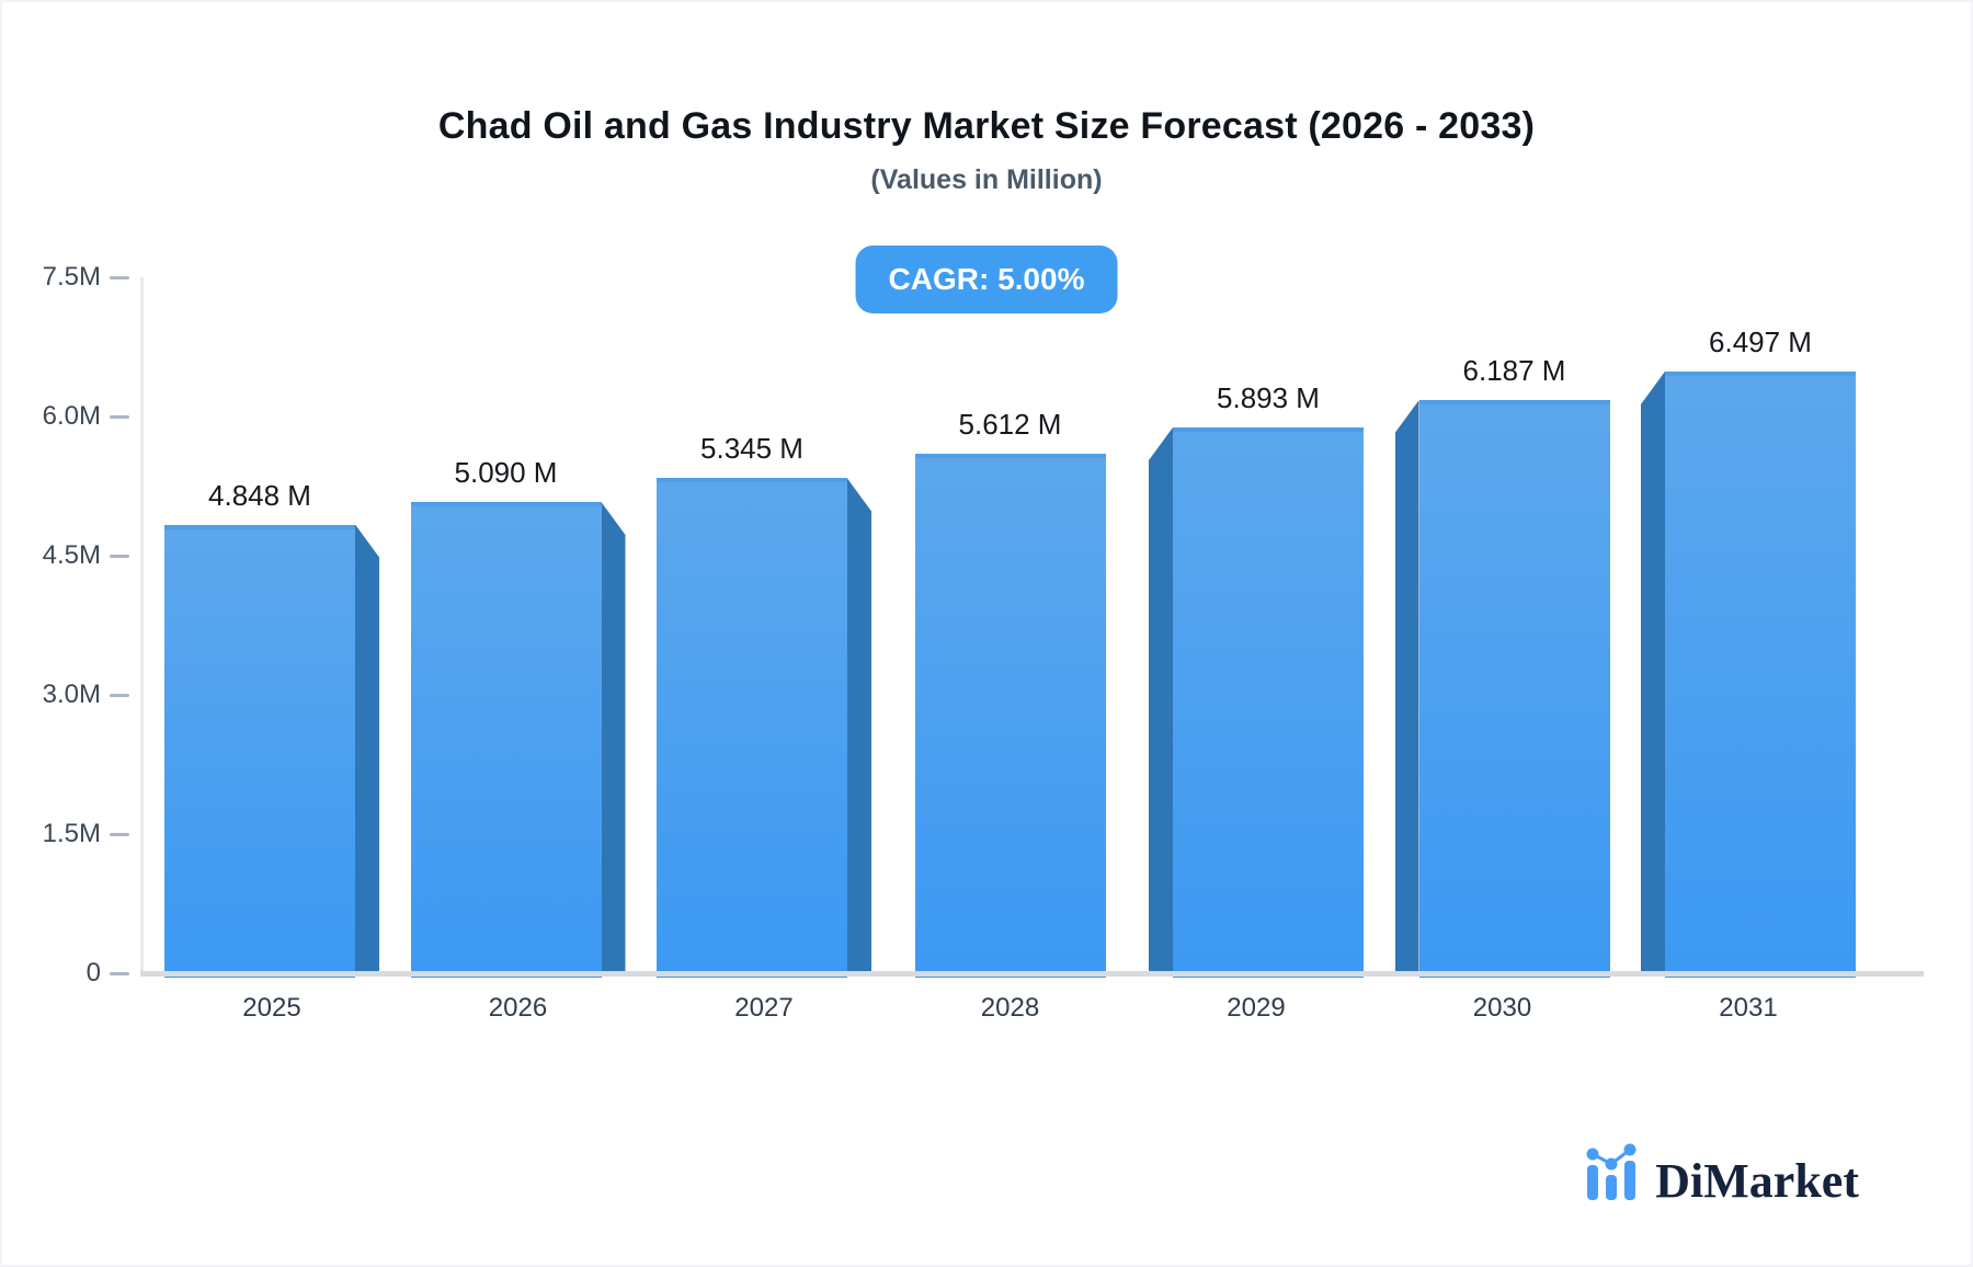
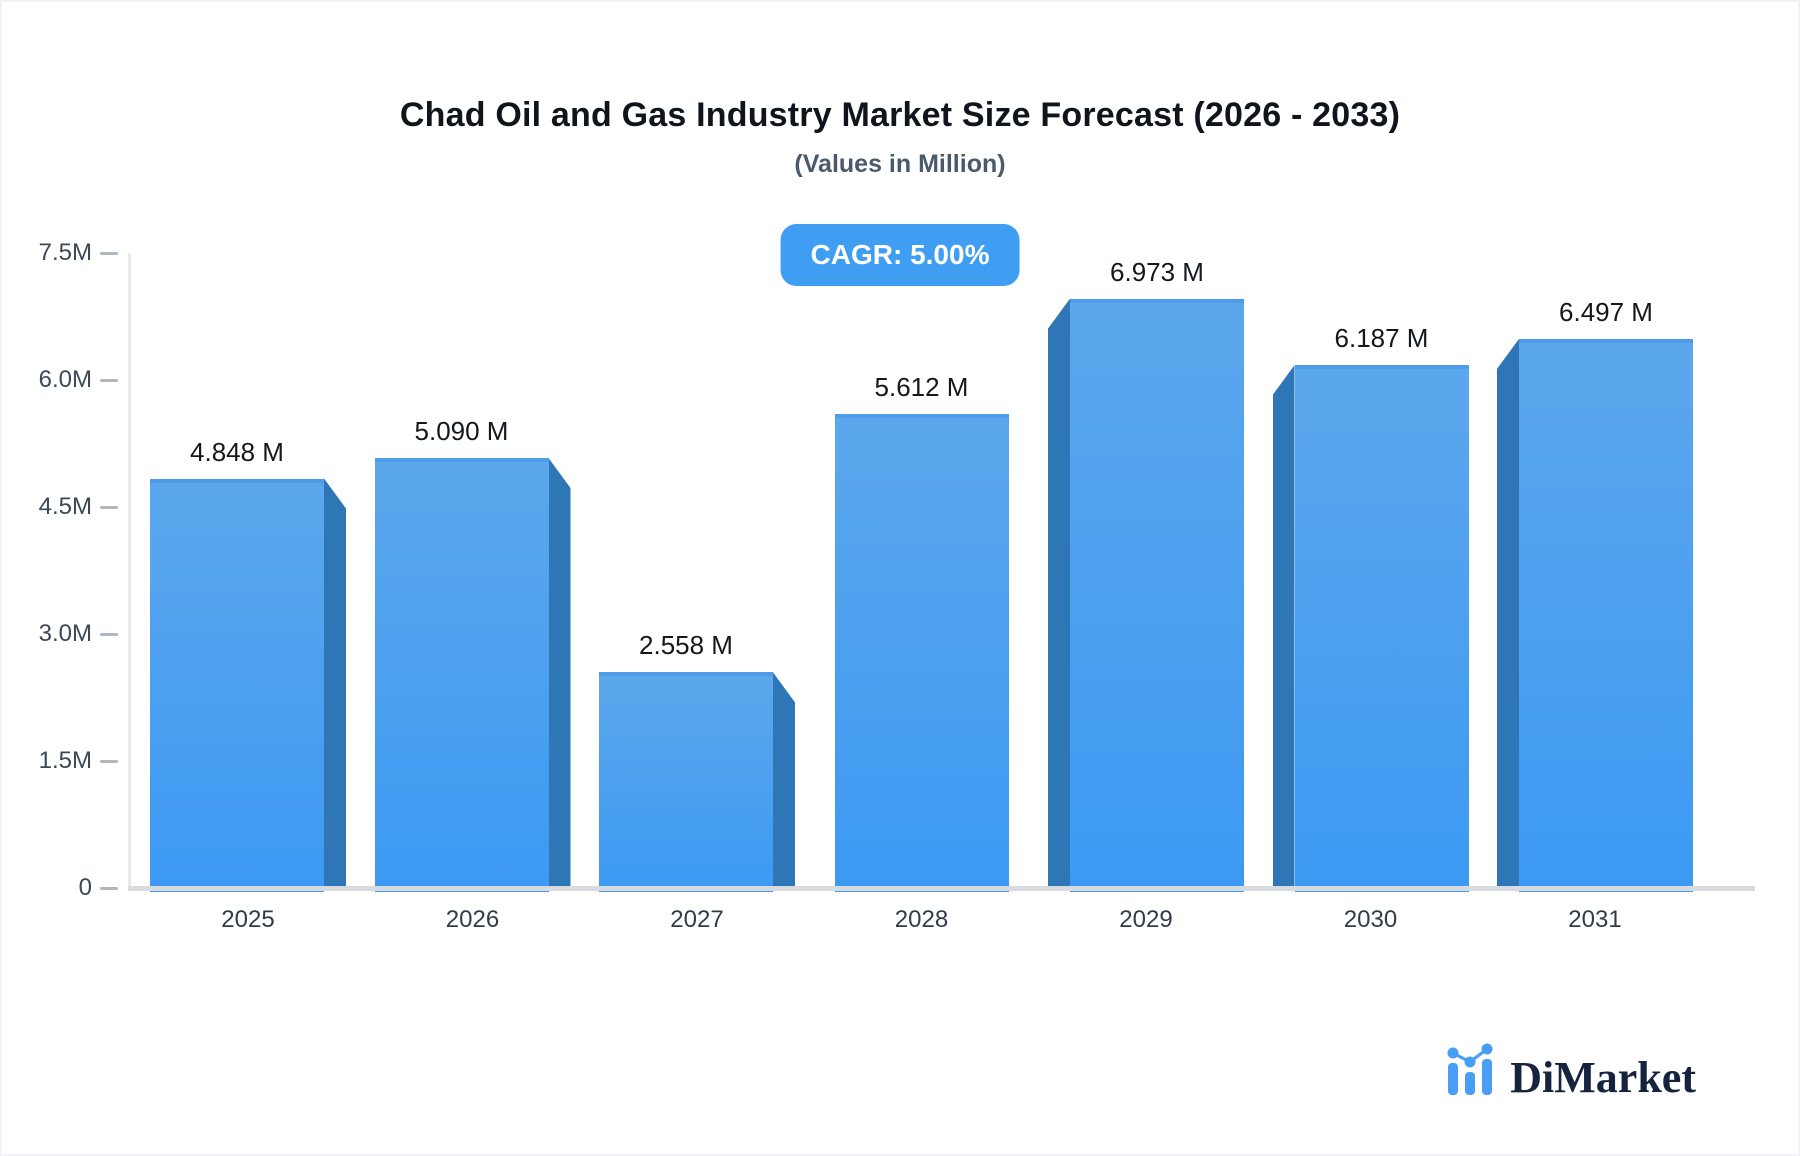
2027: 5.345 -> 2.558
2029: 5.893 -> 6.973
